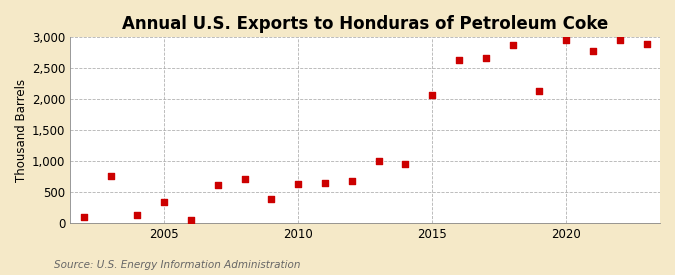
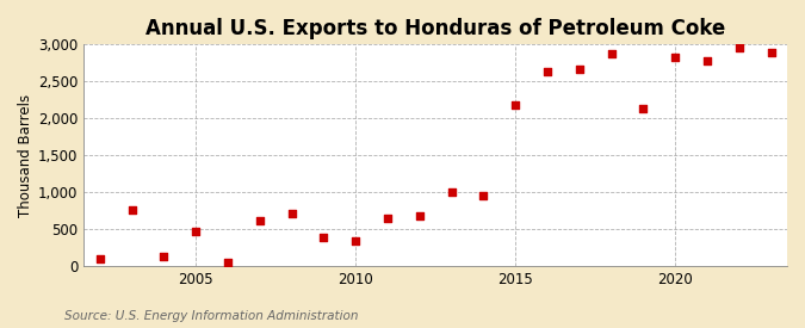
2005: 330 -> 460
2010: 630 -> 340
2015: 2,070 -> 2,180
2020: 2,960 -> 2,820
